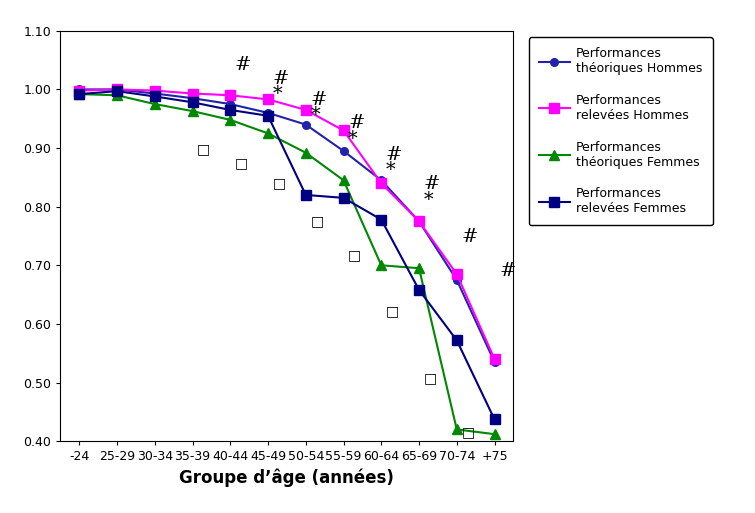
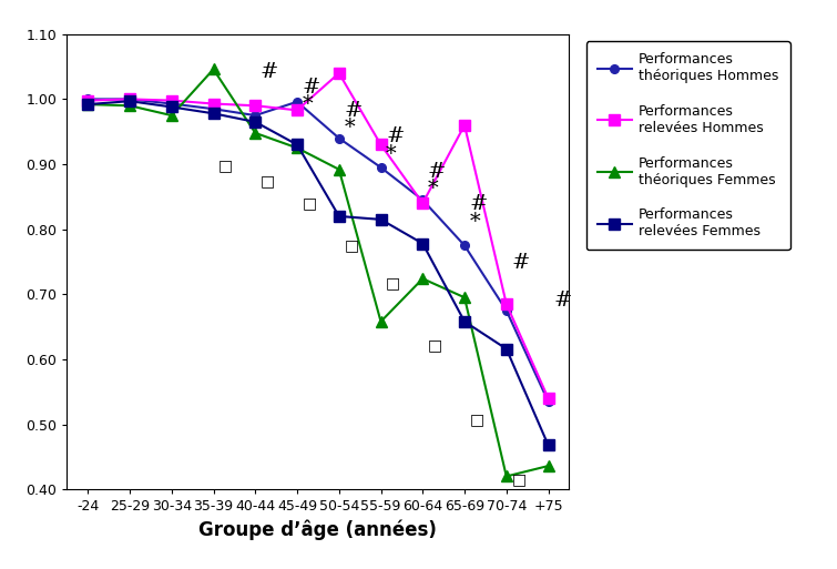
Performances théoriques Femmes/35-39: 0.963 -> 1.046
Performances théoriques Hommes/45-49: 0.960 -> 0.996
Performances relevées Femmes/45-49: 0.955 -> 0.930
Performances relevées Hommes/50-54: 0.965 -> 1.040
Performances théoriques Femmes/55-59: 0.845 -> 0.658
Performances théoriques Femmes/60-64: 0.700 -> 0.724
Performances relevées Hommes/65-69: 0.775 -> 0.960
Performances relevées Femmes/70-74: 0.572 -> 0.616
Performances théoriques Femmes/+75: 0.412 -> 0.436
Performances relevées Femmes/+75: 0.437 -> 0.468
